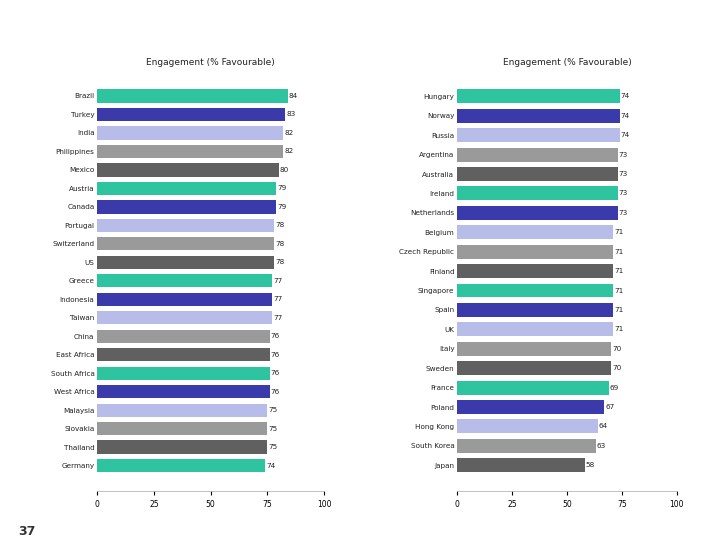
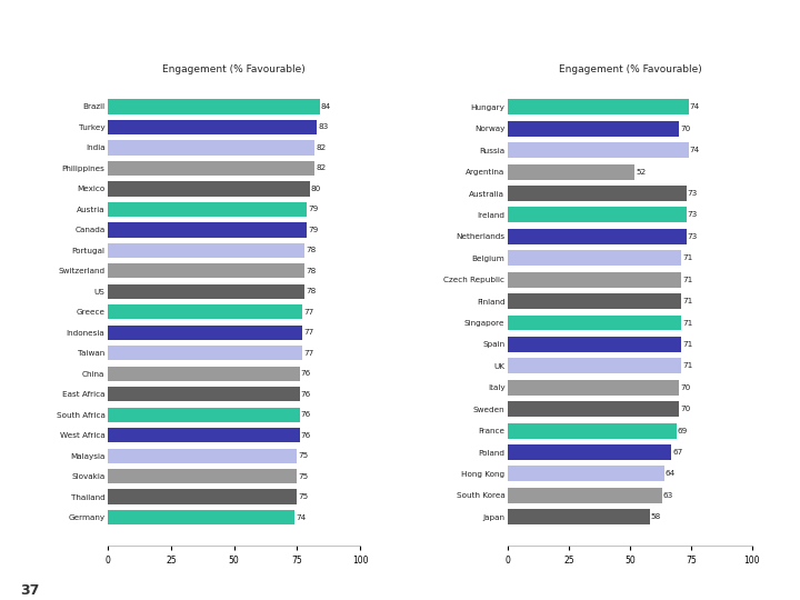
Norway: 74 -> 70
Argentina: 73 -> 52
